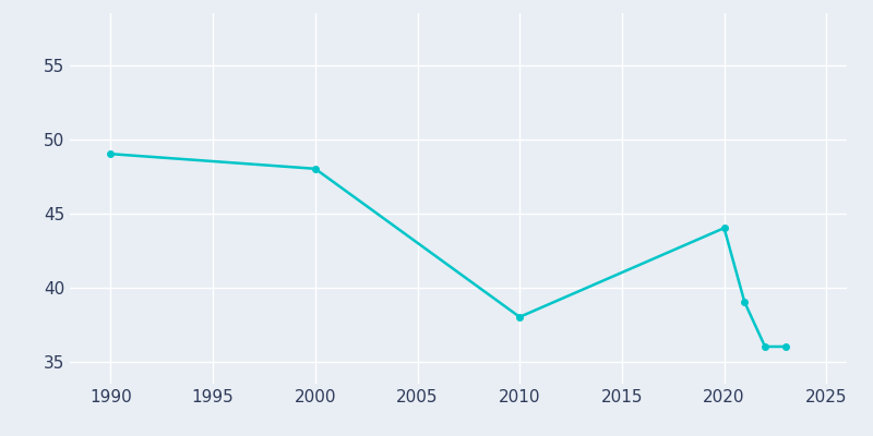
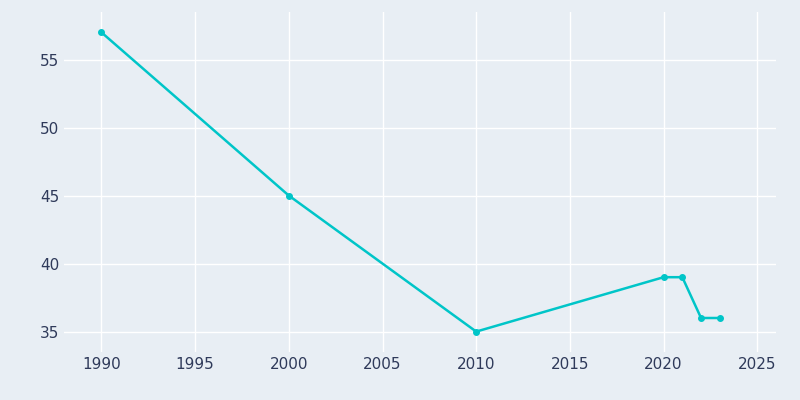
1990: 49 -> 57
2000: 48 -> 45
2010: 38 -> 35
2020: 44 -> 39
